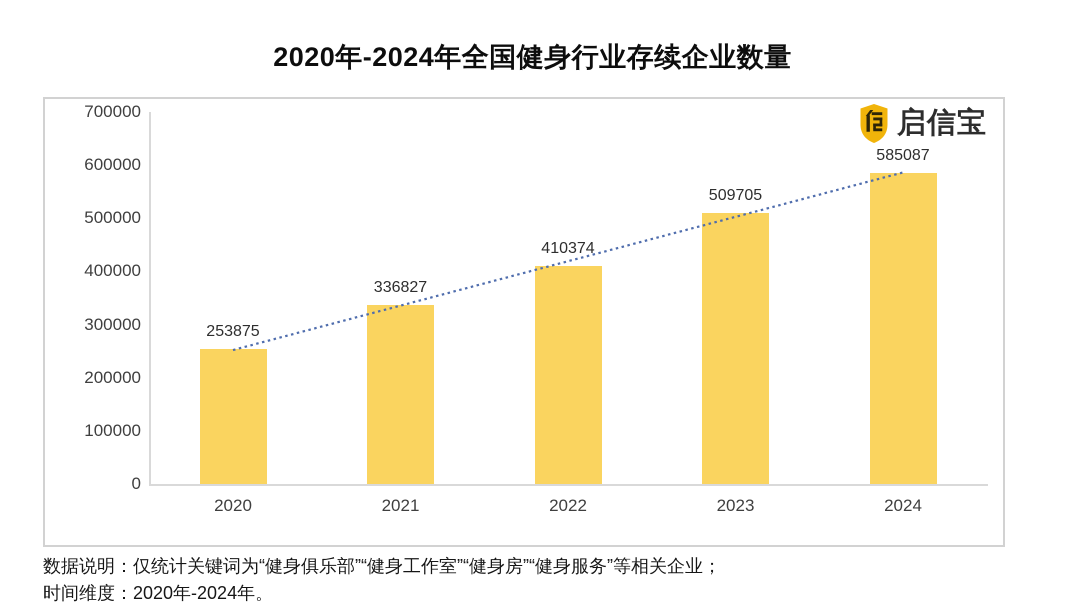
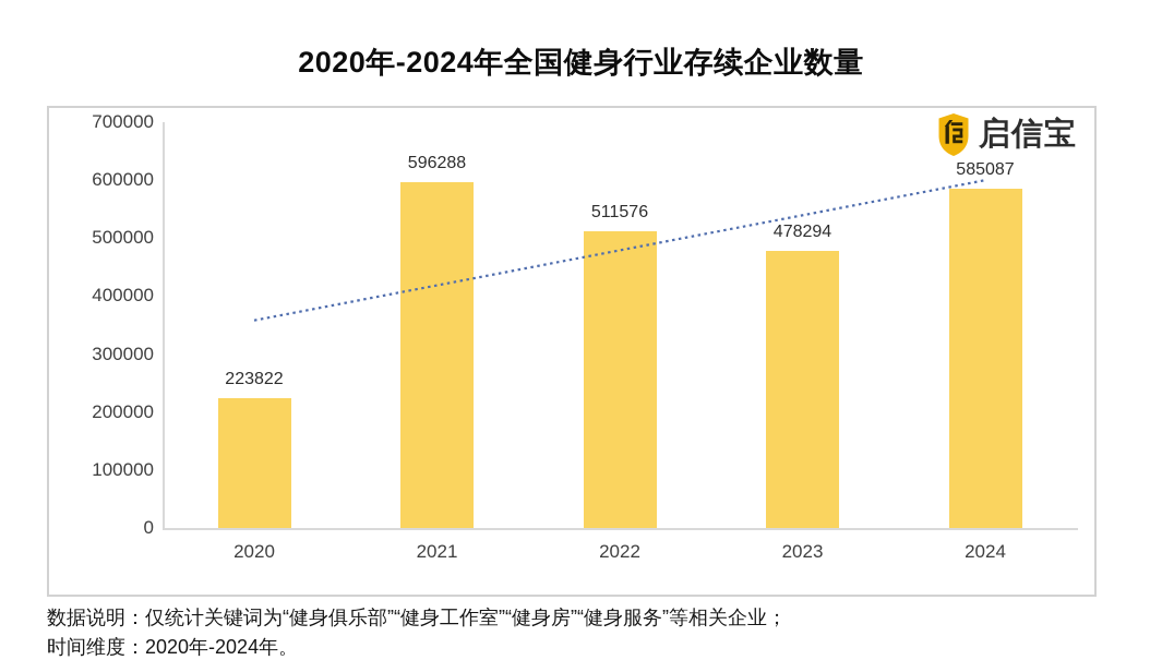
2020: 253875 -> 223822
2021: 336827 -> 596288
2022: 410374 -> 511576
2023: 509705 -> 478294
